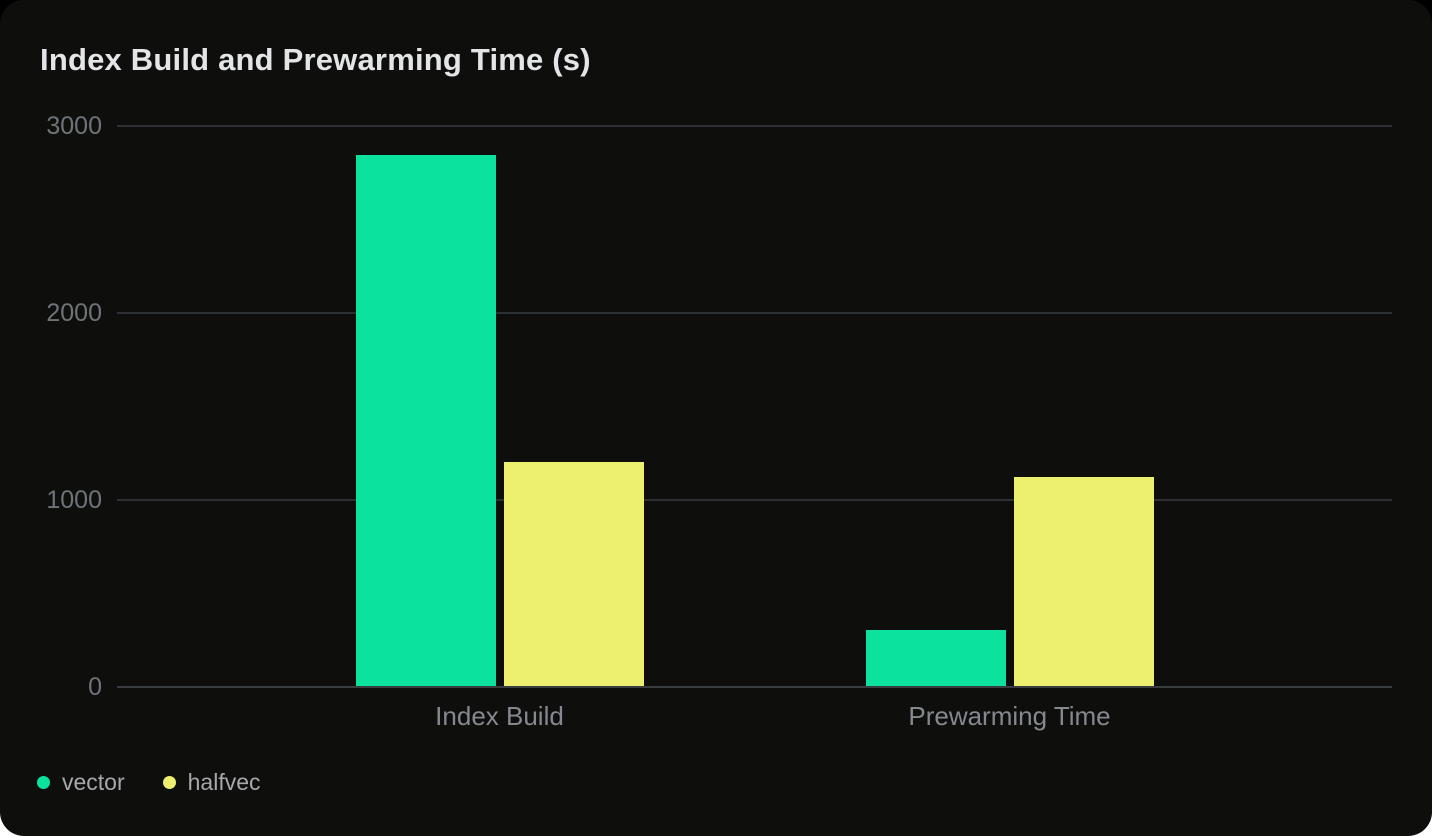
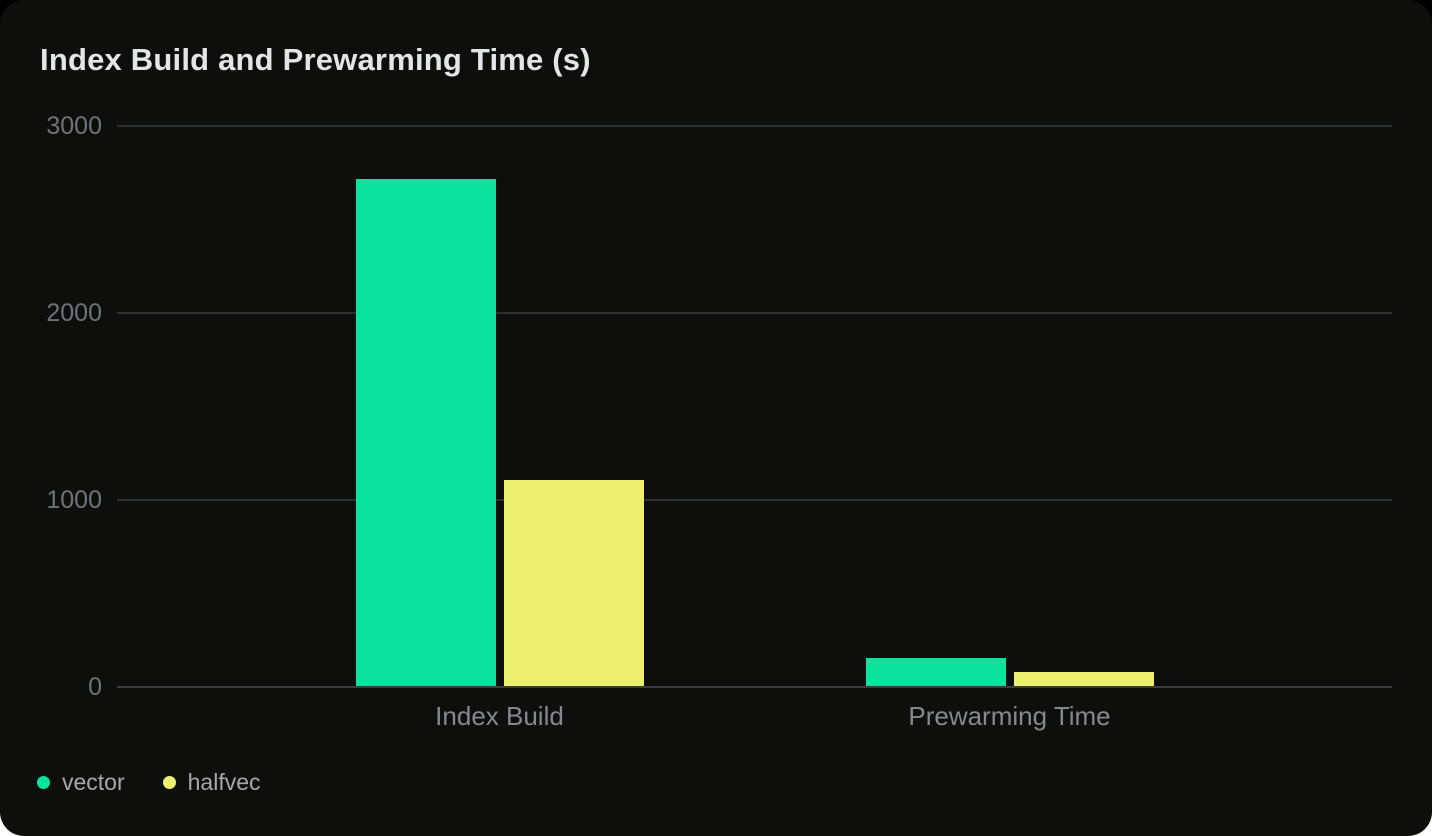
vector/Index Build: 2840 -> 2710
halfvec/Index Build: 1200 -> 1100
vector/Prewarming Time: 300 -> 150
halfvec/Prewarming Time: 1120 -> 80
